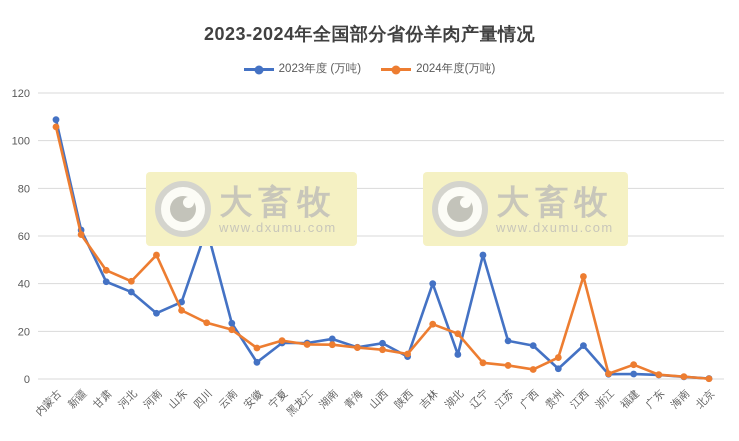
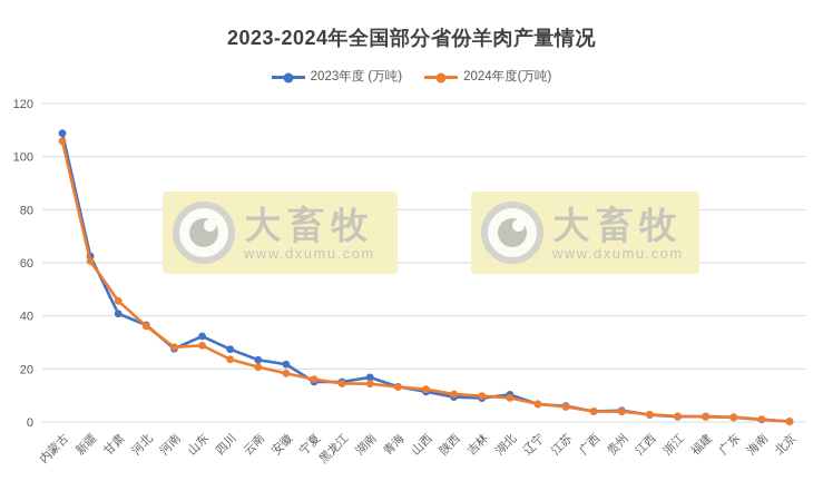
2024年度(万吨)/河北: 41 -> 36
2024年度(万吨)/河南: 52 -> 28
2023年度 (万吨)/四川: 63 -> 27
2023年度 (万吨)/安徽: 7 -> 22
2024年度(万吨)/安徽: 13 -> 18
2023年度 (万吨)/山西: 15 -> 11
2023年度 (万吨)/吉林: 40 -> 9
2024年度(万吨)/吉林: 23 -> 10
2024年度(万吨)/湖北: 19 -> 9
2023年度 (万吨)/辽宁: 52 -> 7
2023年度 (万吨)/江苏: 16 -> 6
2023年度 (万吨)/广西: 14 -> 4
2024年度(万吨)/贵州: 9 -> 4
2023年度 (万吨)/江西: 14 -> 3
2024年度(万吨)/江西: 43 -> 3
2024年度(万吨)/福建: 6 -> 2
